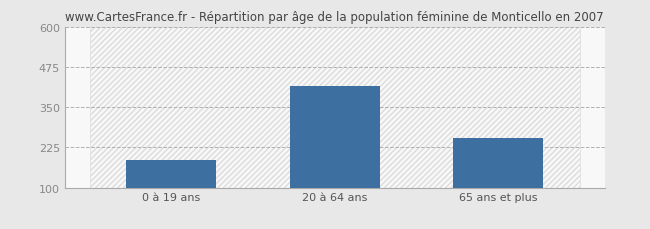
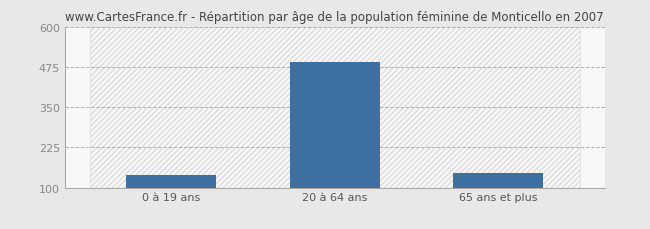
0 à 19 ans: 185 -> 140
20 à 64 ans: 415 -> 490
65 ans et plus: 255 -> 145
